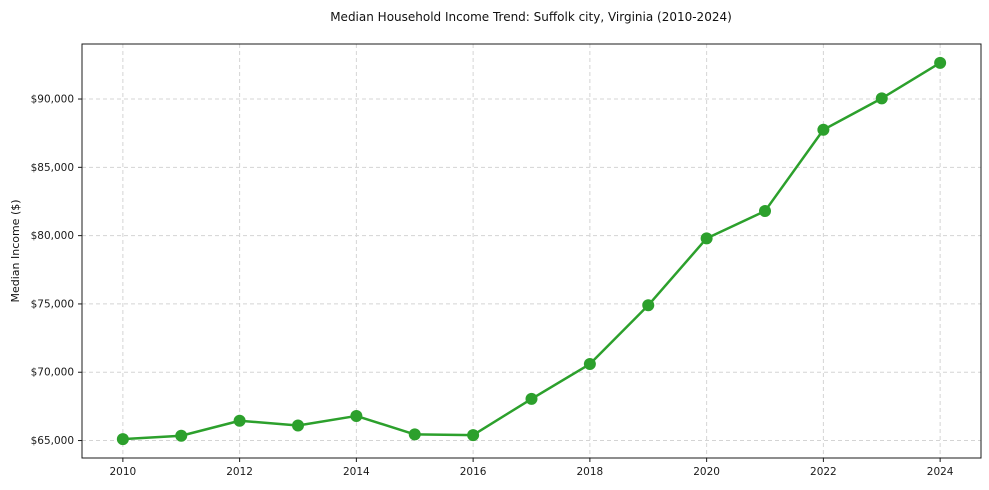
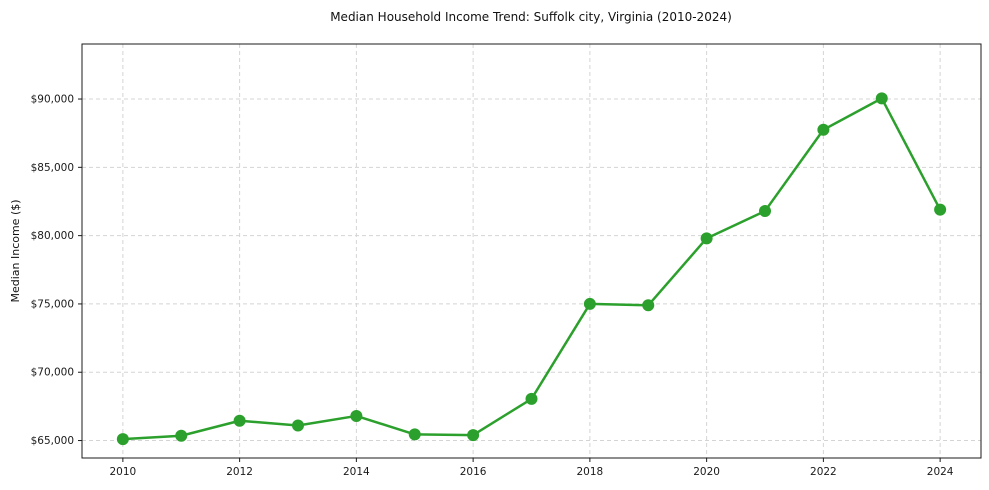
2018: $70600 -> $75000
2024: $92600 -> $81900
